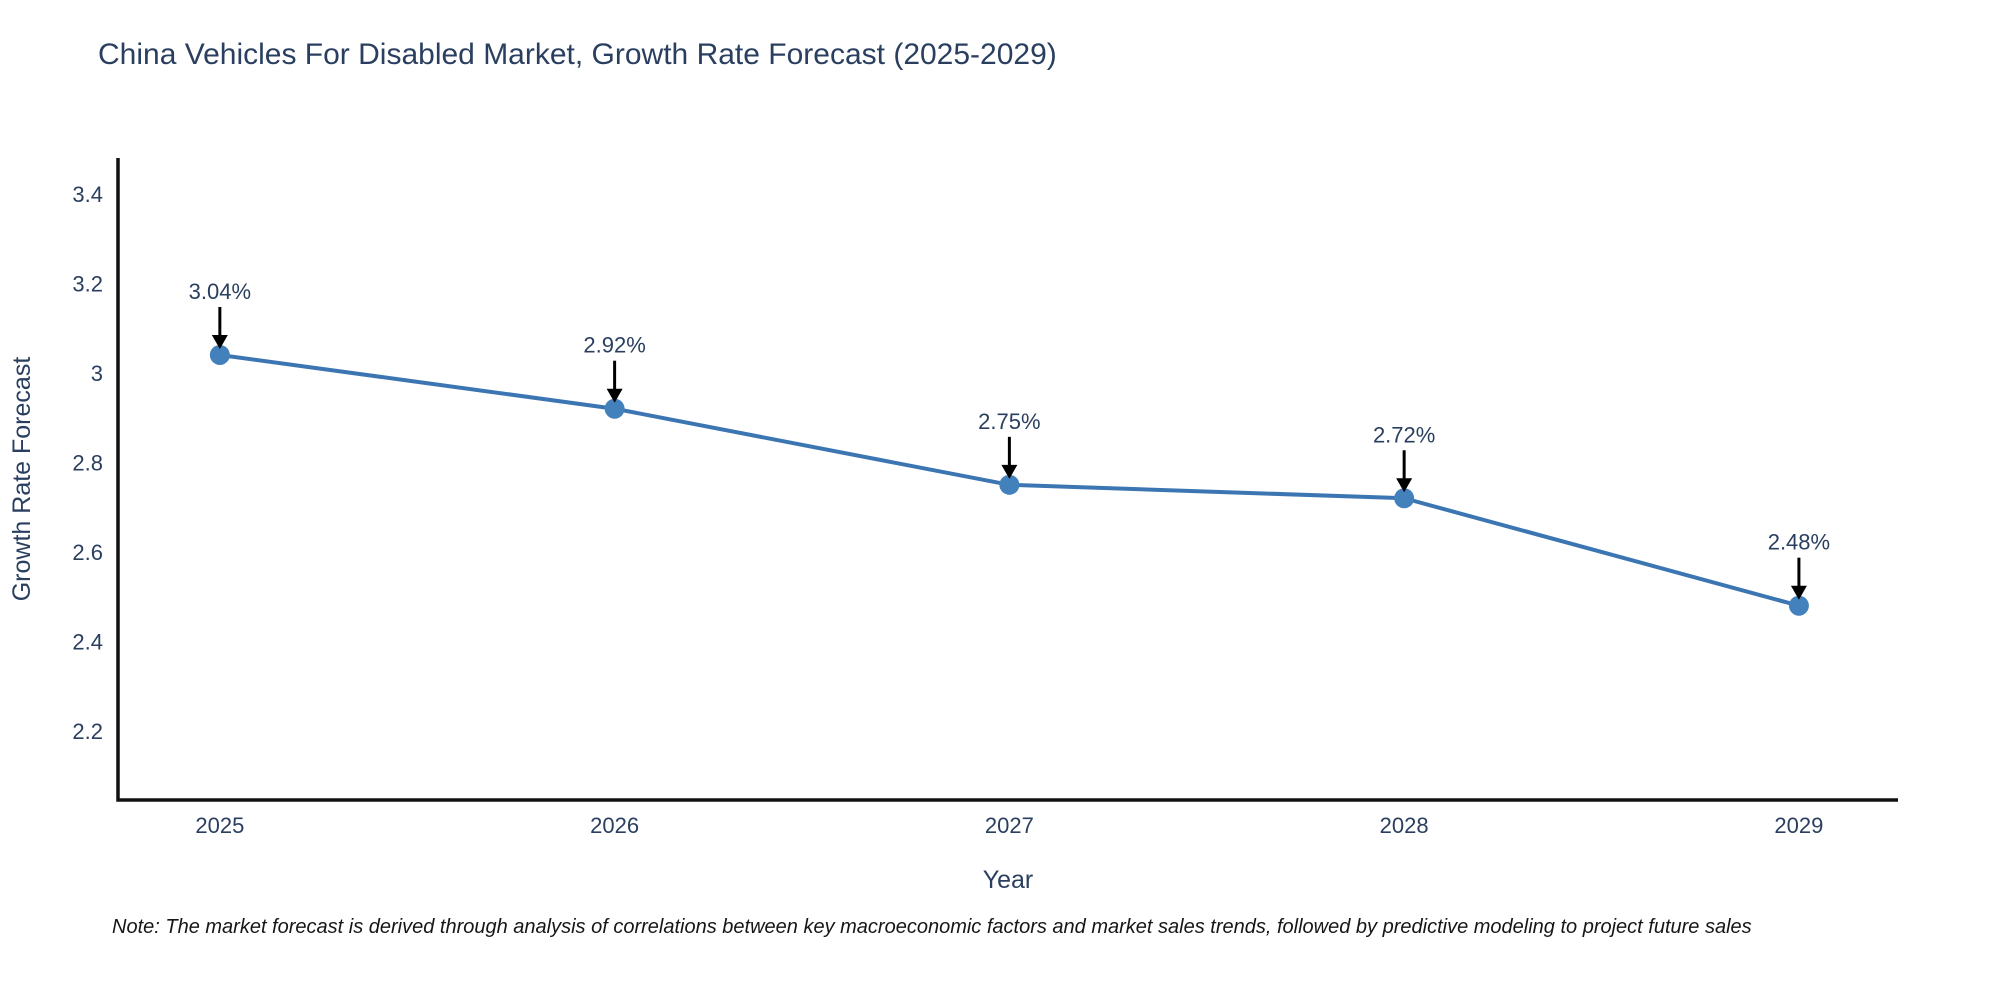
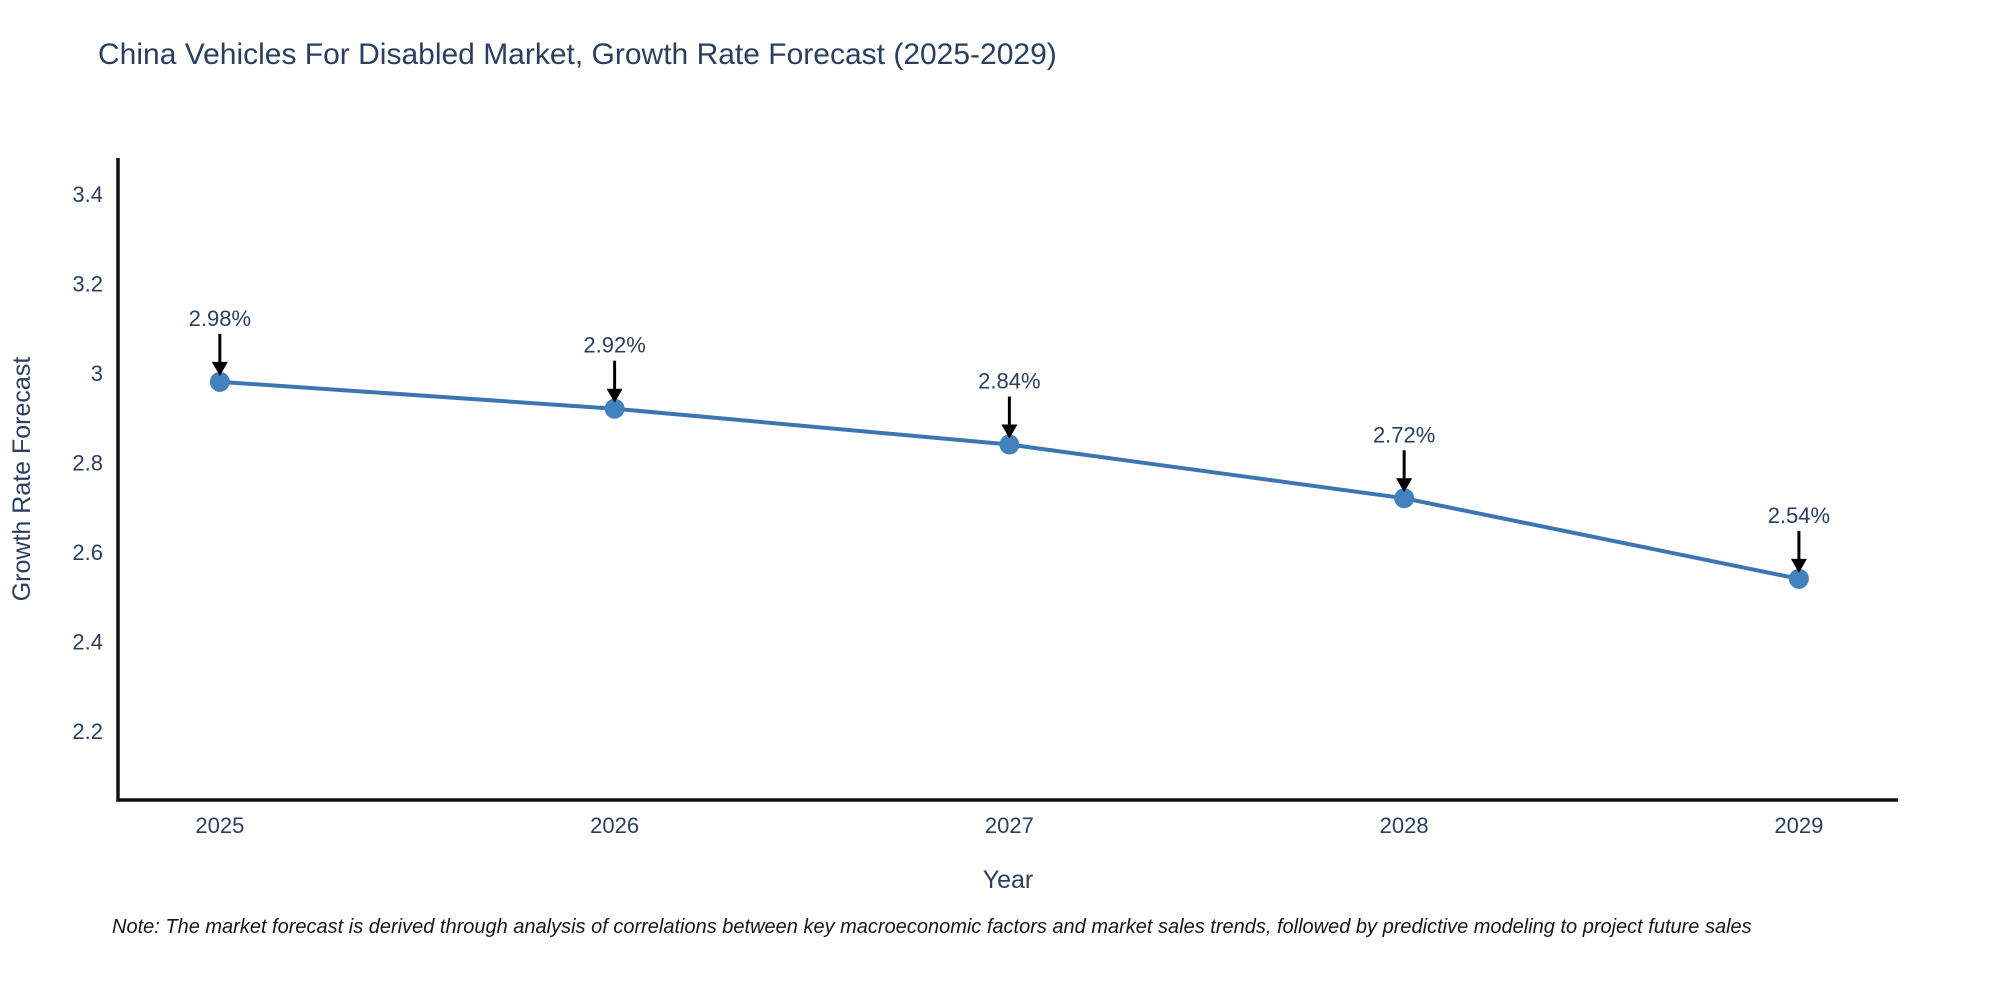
2025: 3.04% -> 2.98%
2027: 2.75% -> 2.84%
2029: 2.48% -> 2.54%
